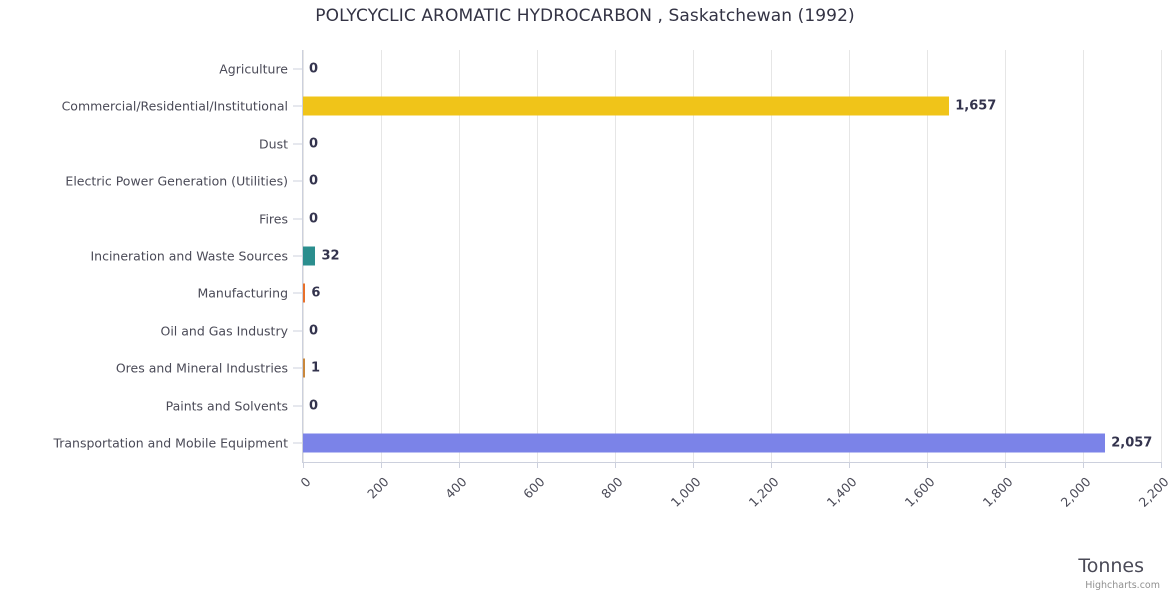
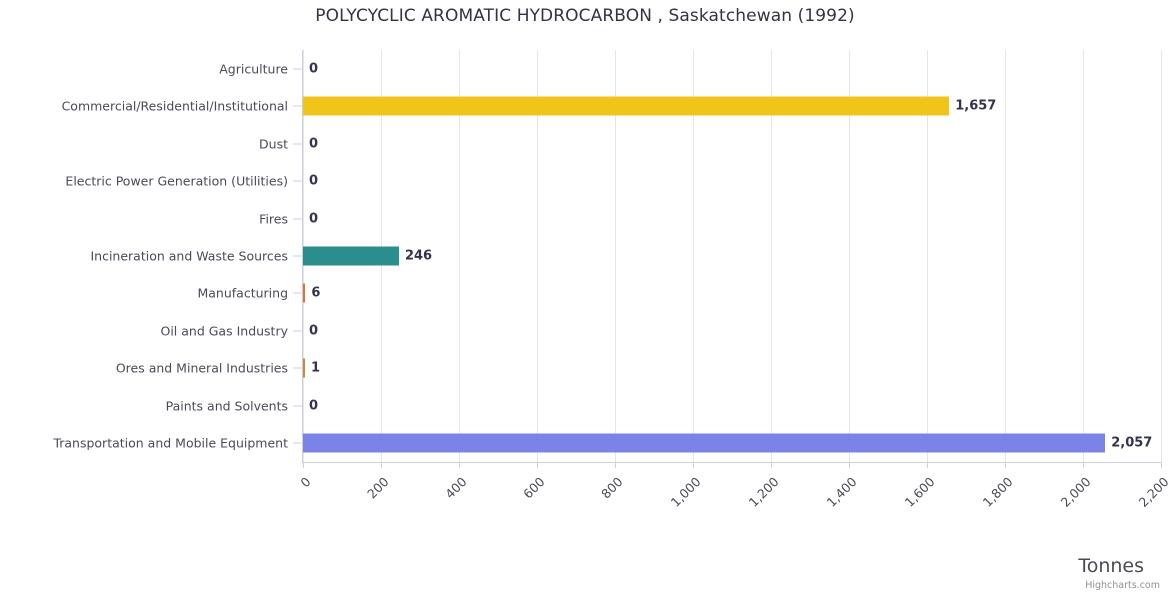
Incineration and Waste Sources: 32 -> 246
